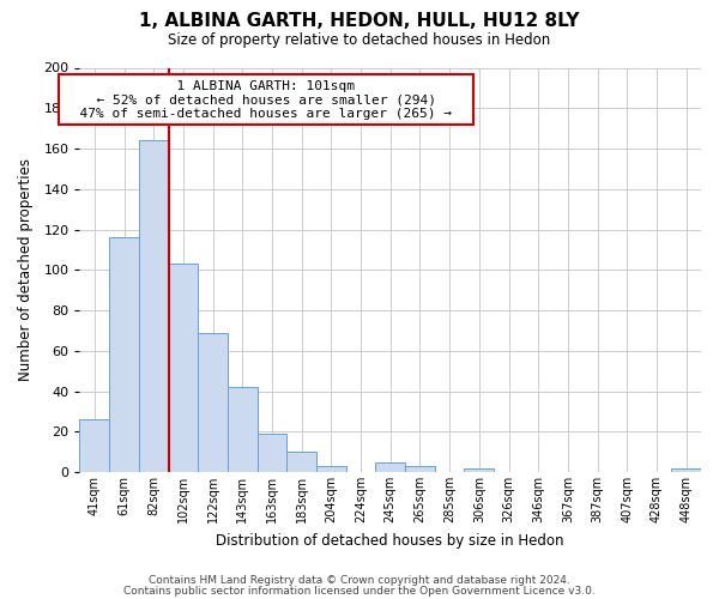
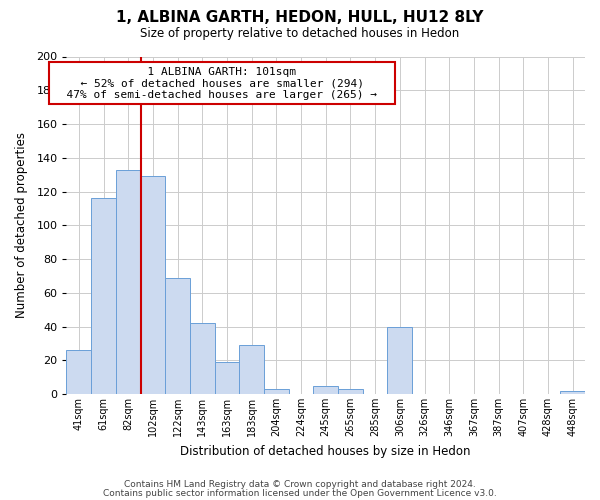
82sqm: 164 -> 133
102sqm: 103 -> 129
183sqm: 10 -> 29
306sqm: 2 -> 40
